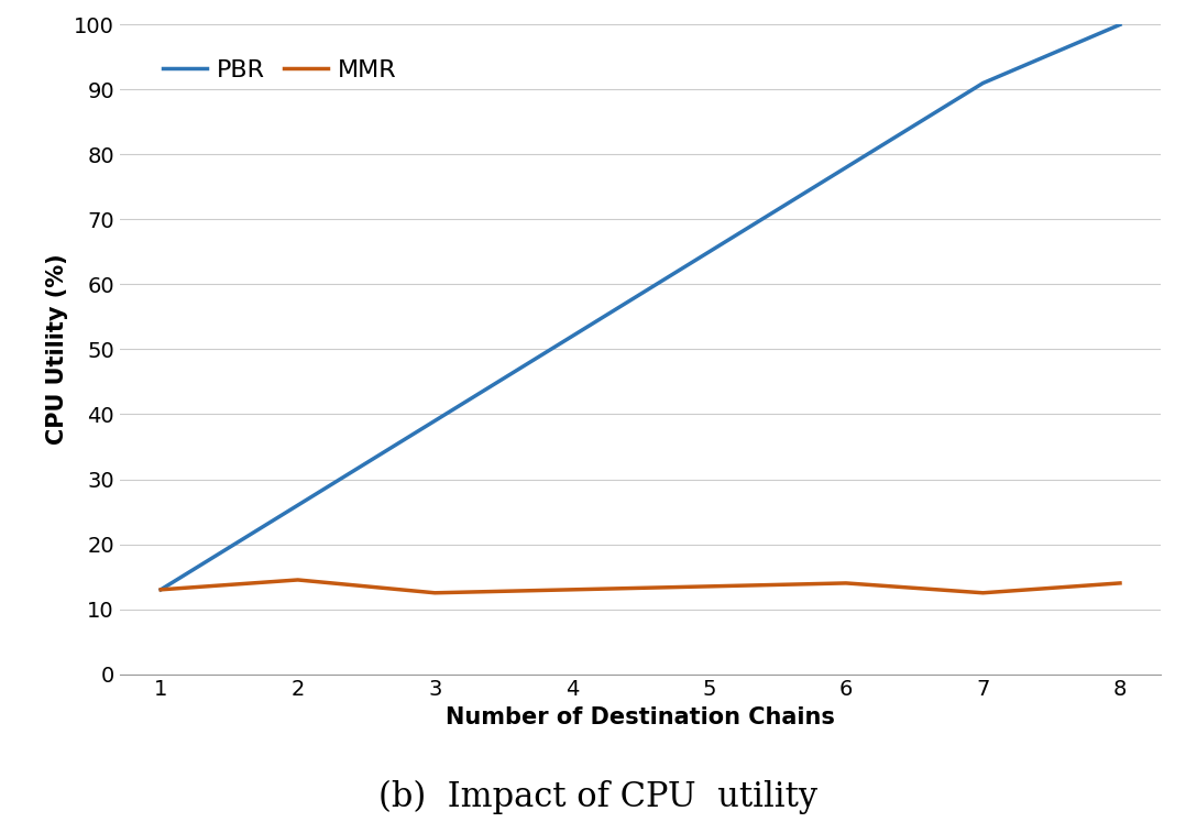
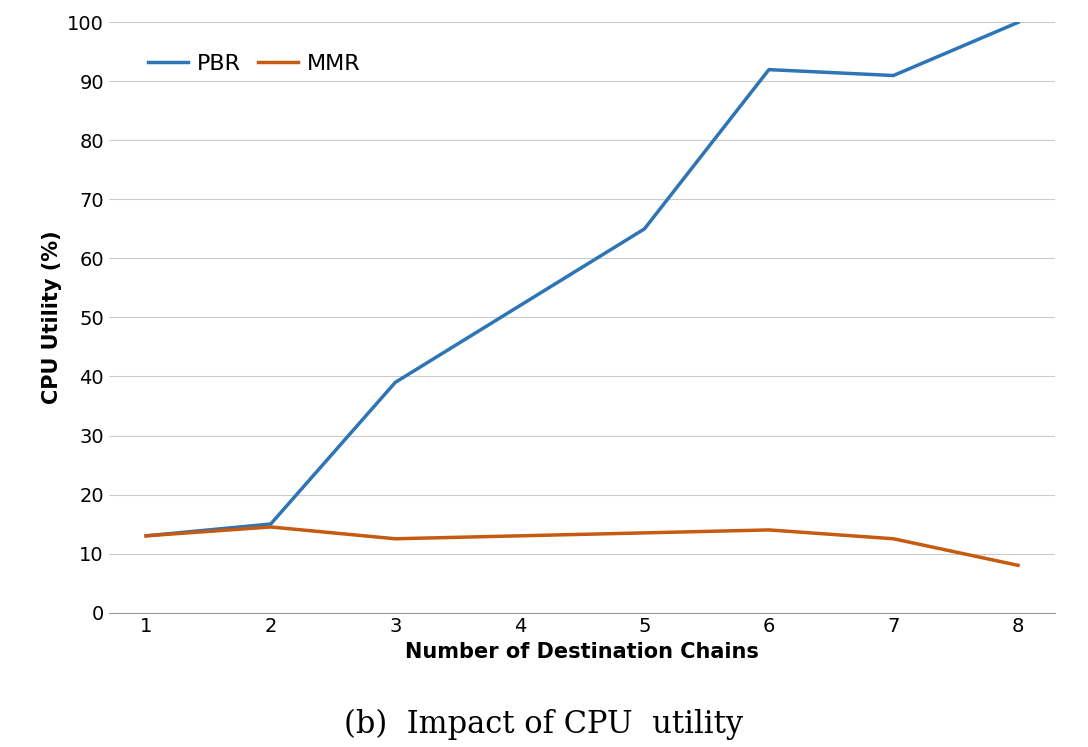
PBR/2: 26 -> 15
PBR/6: 78 -> 92
MMR/8: 14.0 -> 8.0
